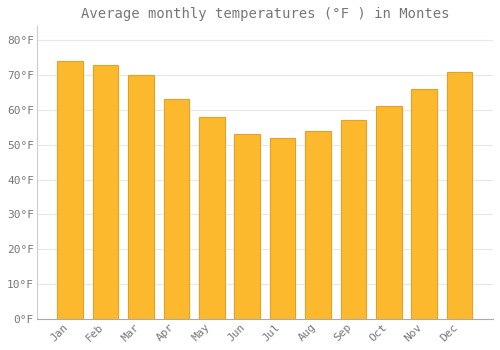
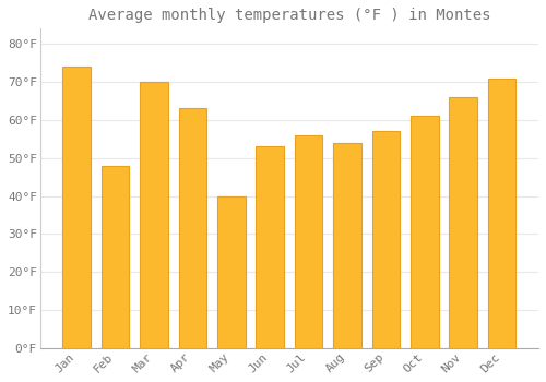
Feb: 73°F -> 48°F
May: 58°F -> 40°F
Jul: 52°F -> 56°F
